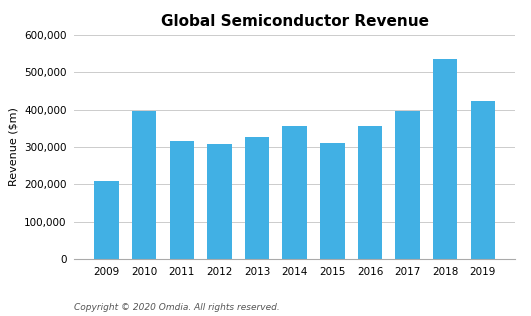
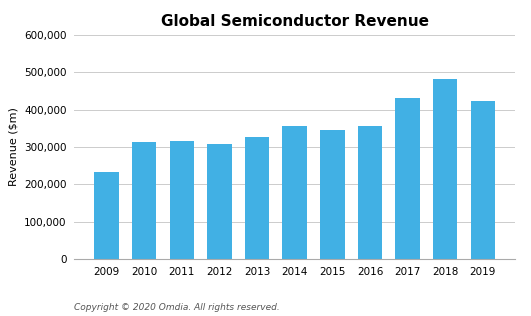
2009: 210,000 -> 232,000
2010: 395,000 -> 312,000
2015: 310,000 -> 345,000
2017: 395,000 -> 432,000
2018: 535,000 -> 482,000
